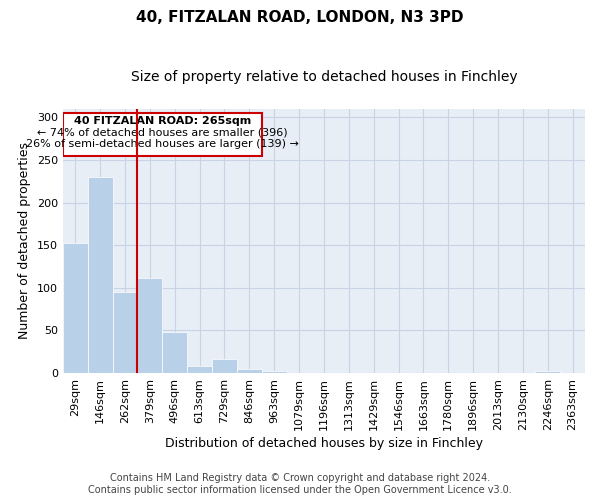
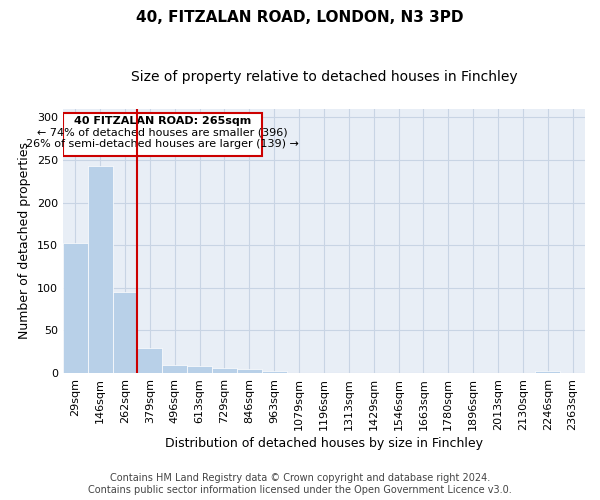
146sqm: 230 -> 243
379sqm: 112 -> 29
496sqm: 48 -> 9
729sqm: 16 -> 6
